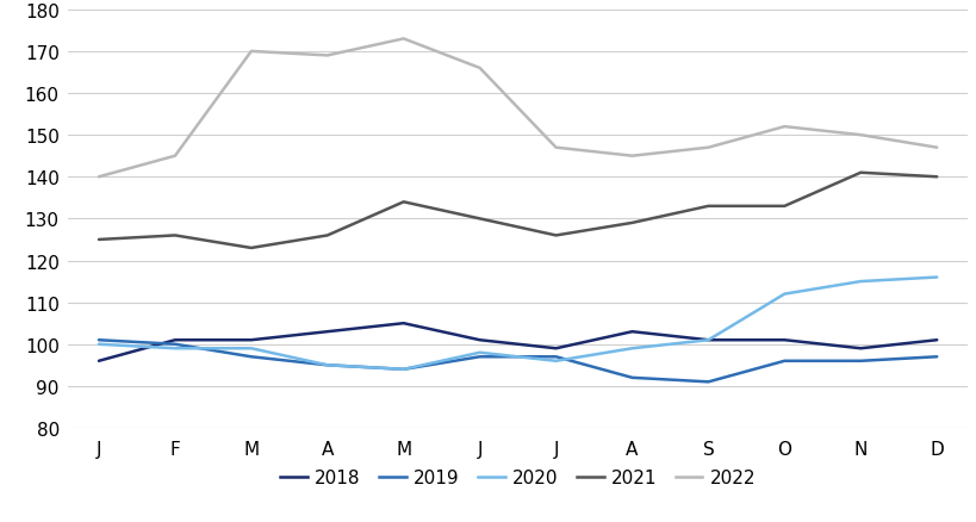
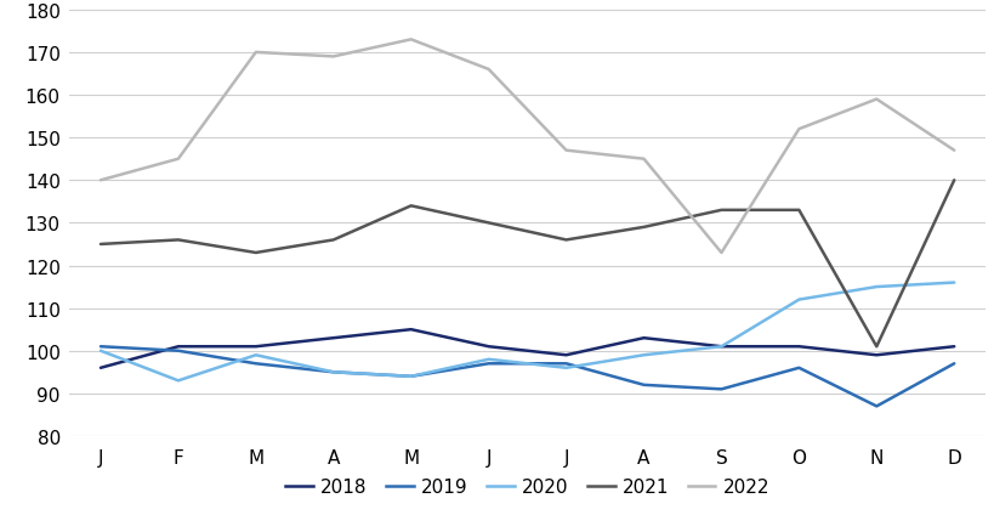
2020/F: 99 -> 93
2022/S: 147 -> 123
2019/N: 96 -> 87
2021/N: 141 -> 101
2022/N: 150 -> 159
